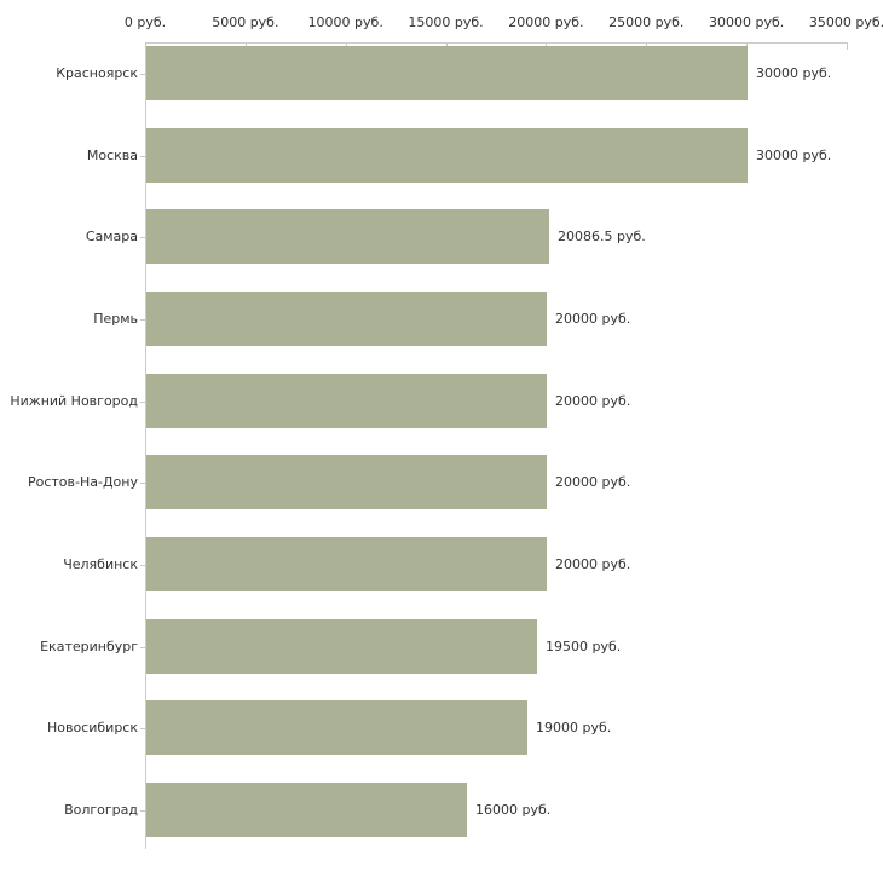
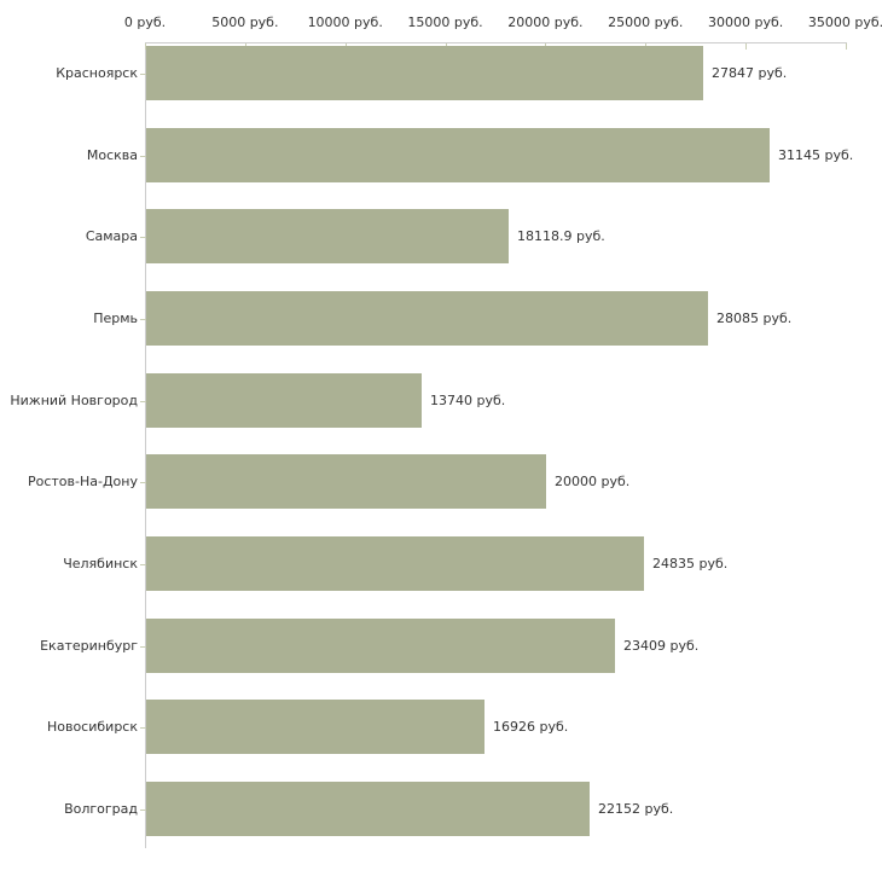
Красноярск: 30000 -> 27847
Москва: 30000 -> 31145
Самара: 20086.5 -> 18118.9
Пермь: 20000 -> 28085
Нижний Новгород: 20000 -> 13740
Челябинск: 20000 -> 24835
Екатеринбург: 19500 -> 23409
Новосибирск: 19000 -> 16926
Волгоград: 16000 -> 22152
